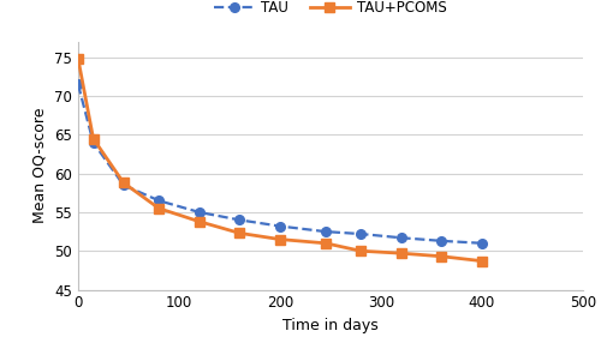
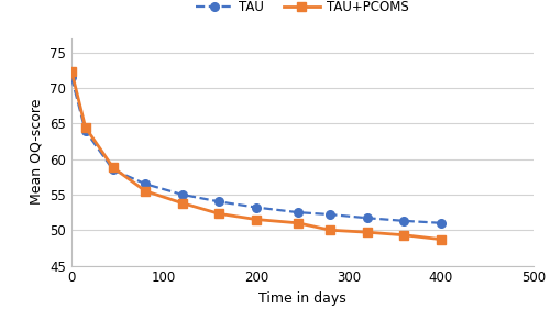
TAU+PCOMS/0: 74.8 -> 72.4
